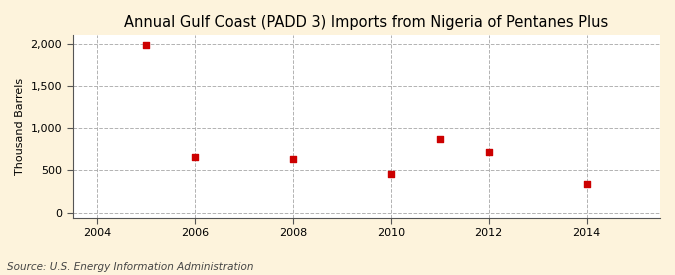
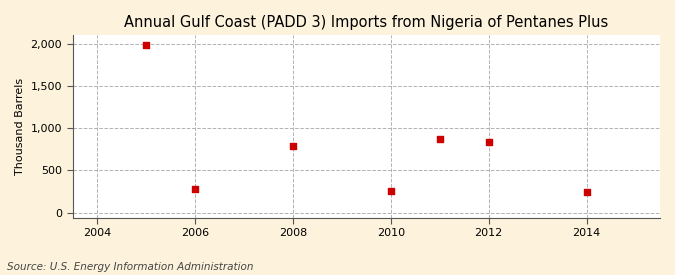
2006: 660 -> 280
2008: 640 -> 790
2010: 460 -> 260
2012: 720 -> 830
2014: 340 -> 240
